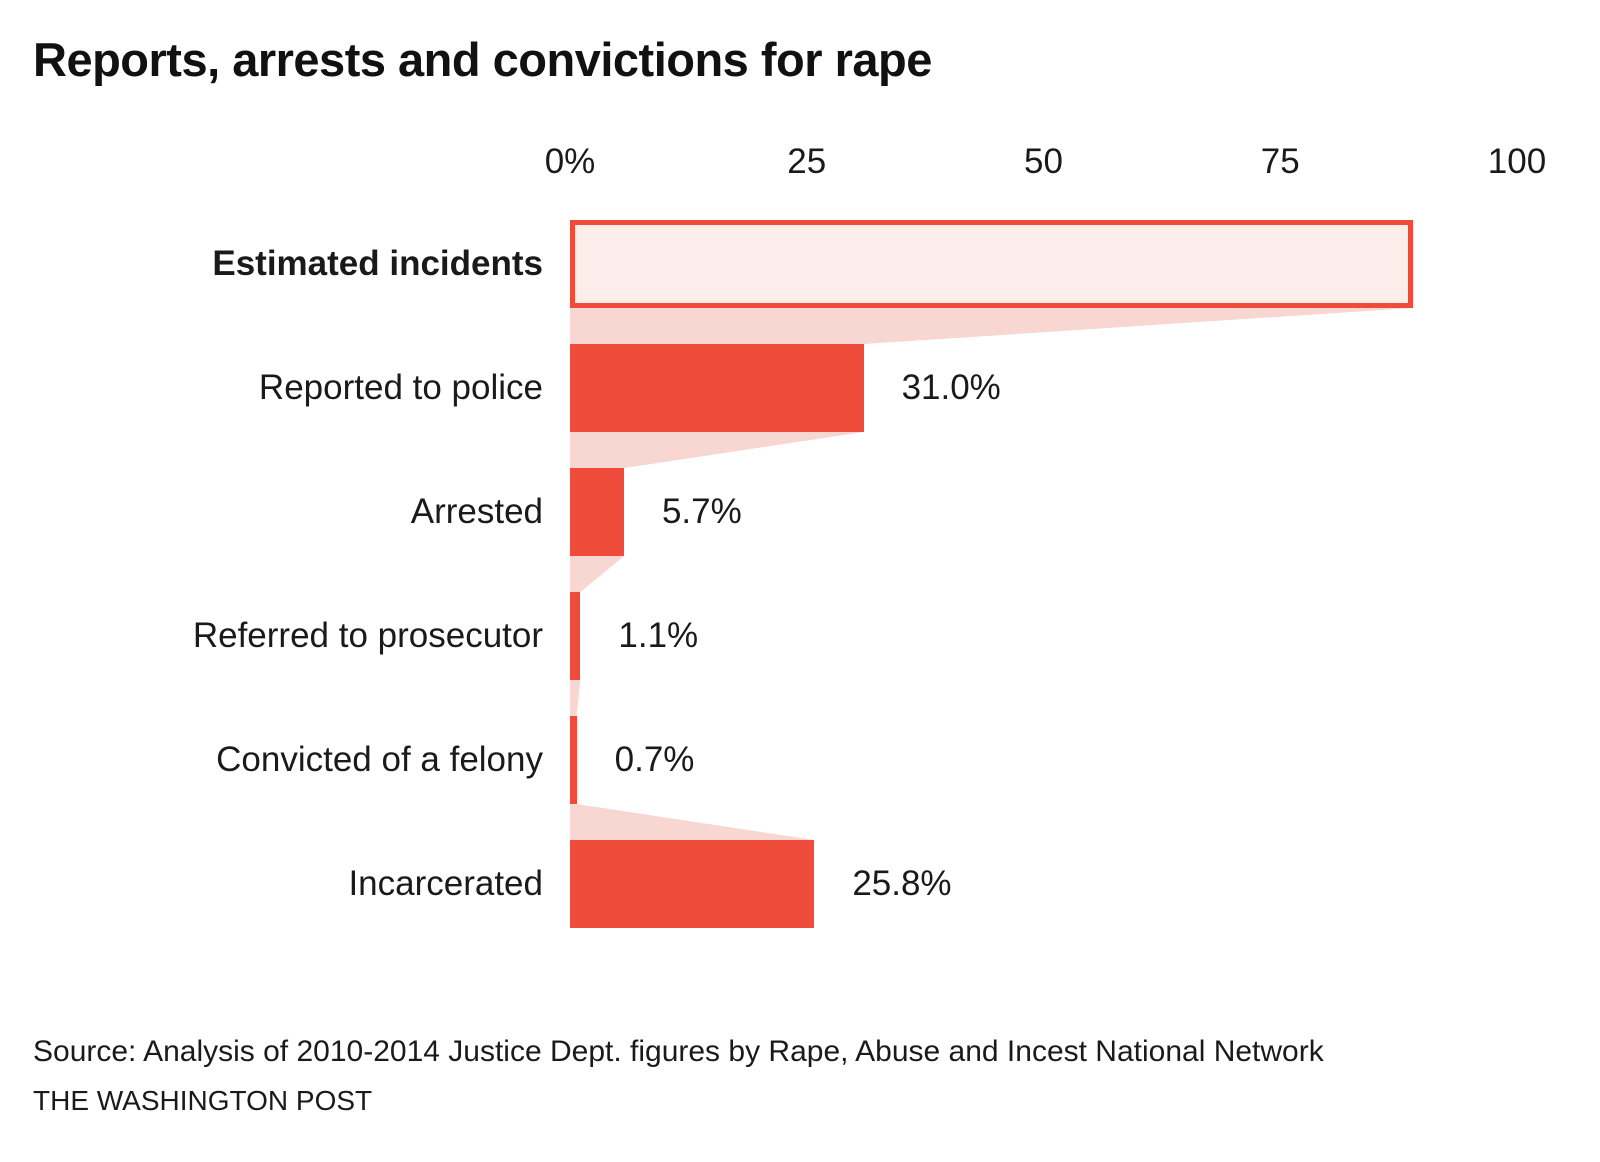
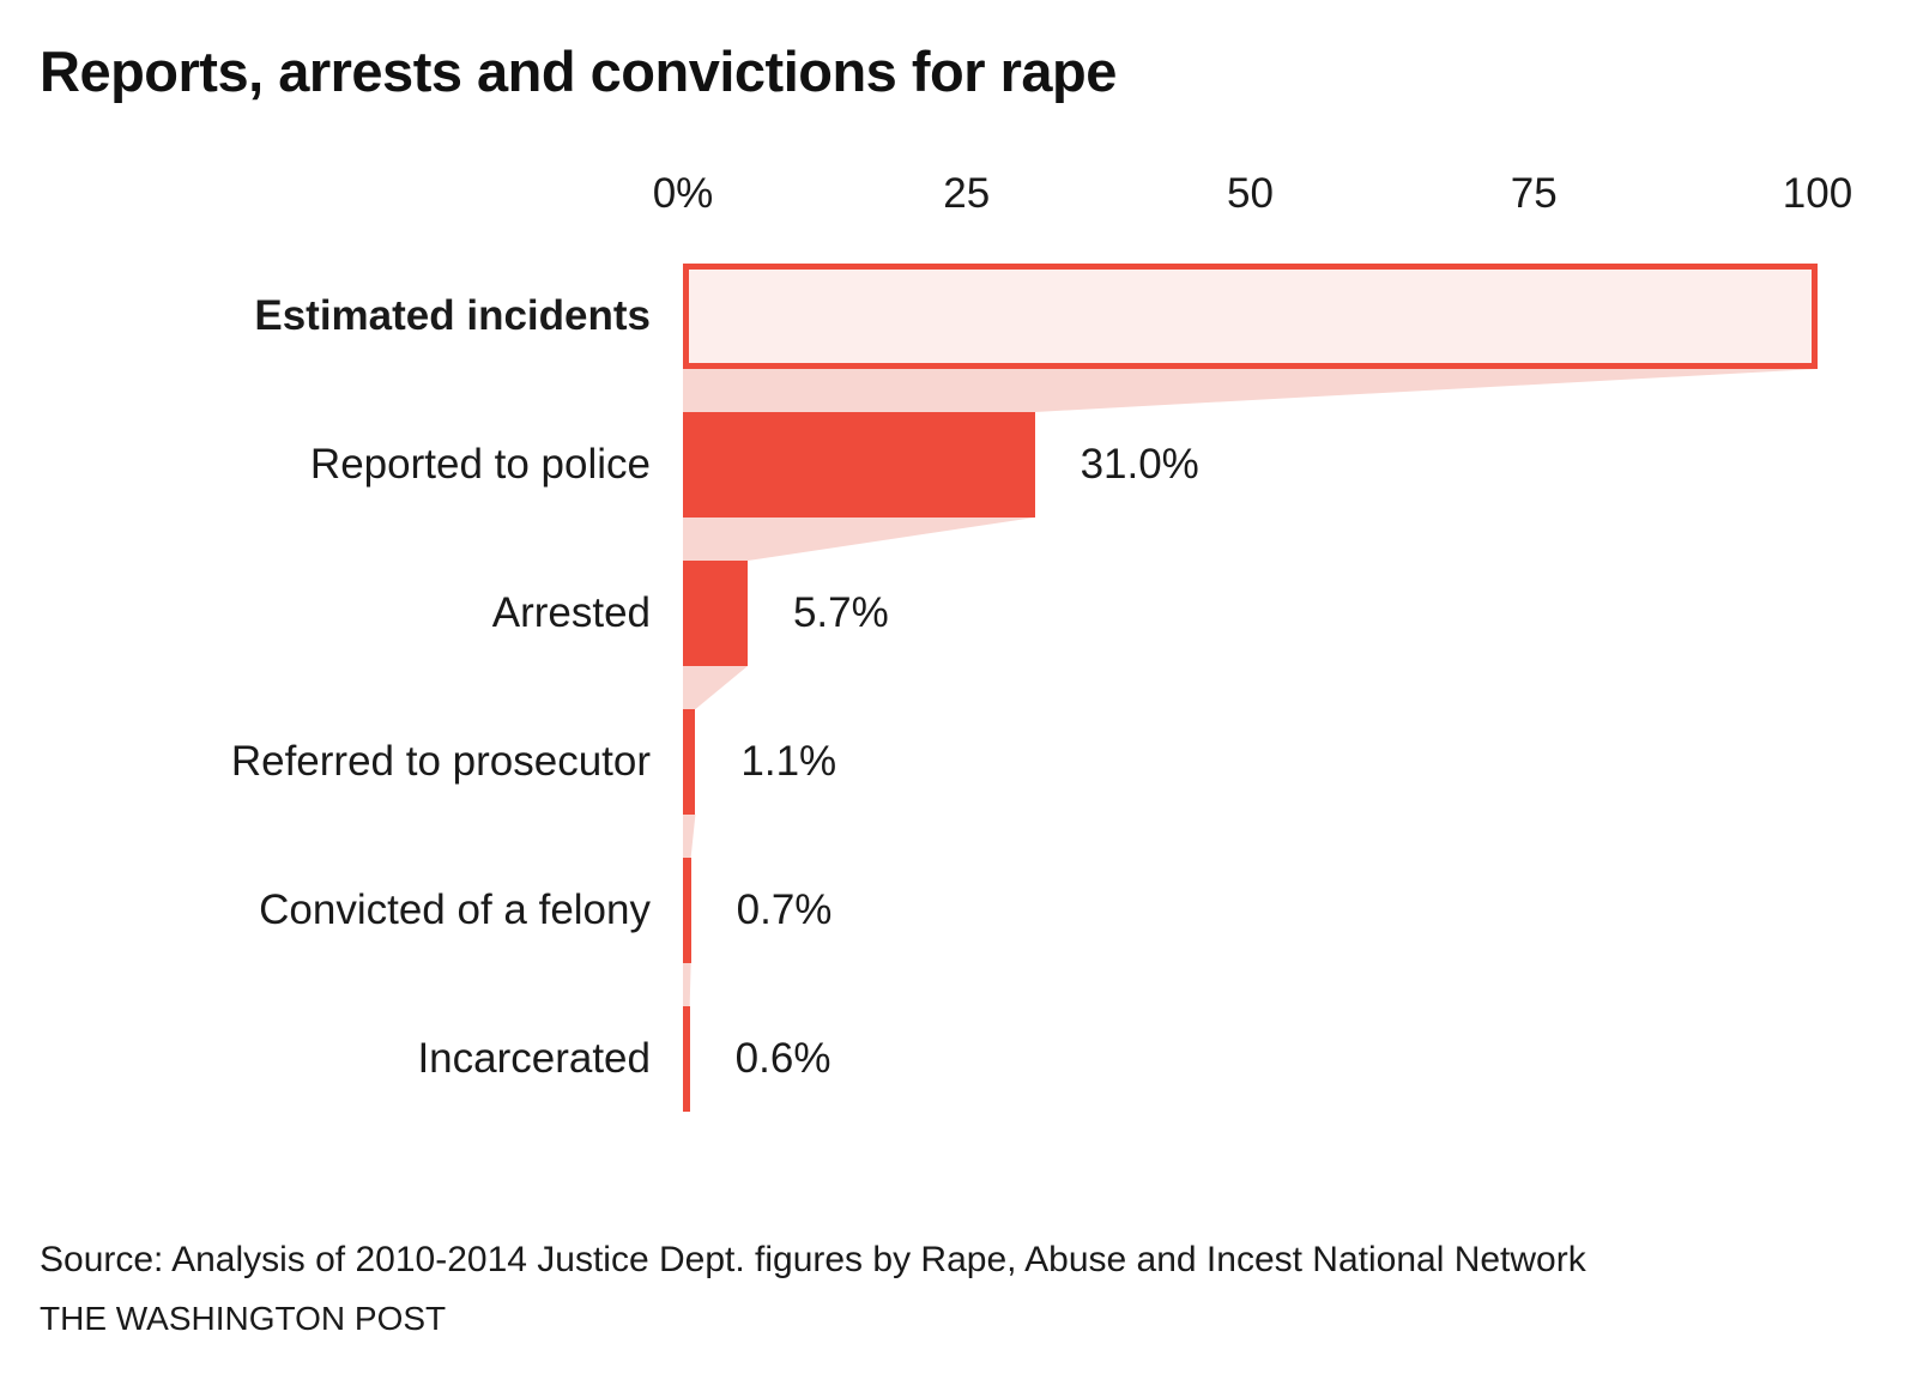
Estimated incidents: 89 -> 100
Incarcerated: 25.8% -> 0.6%
